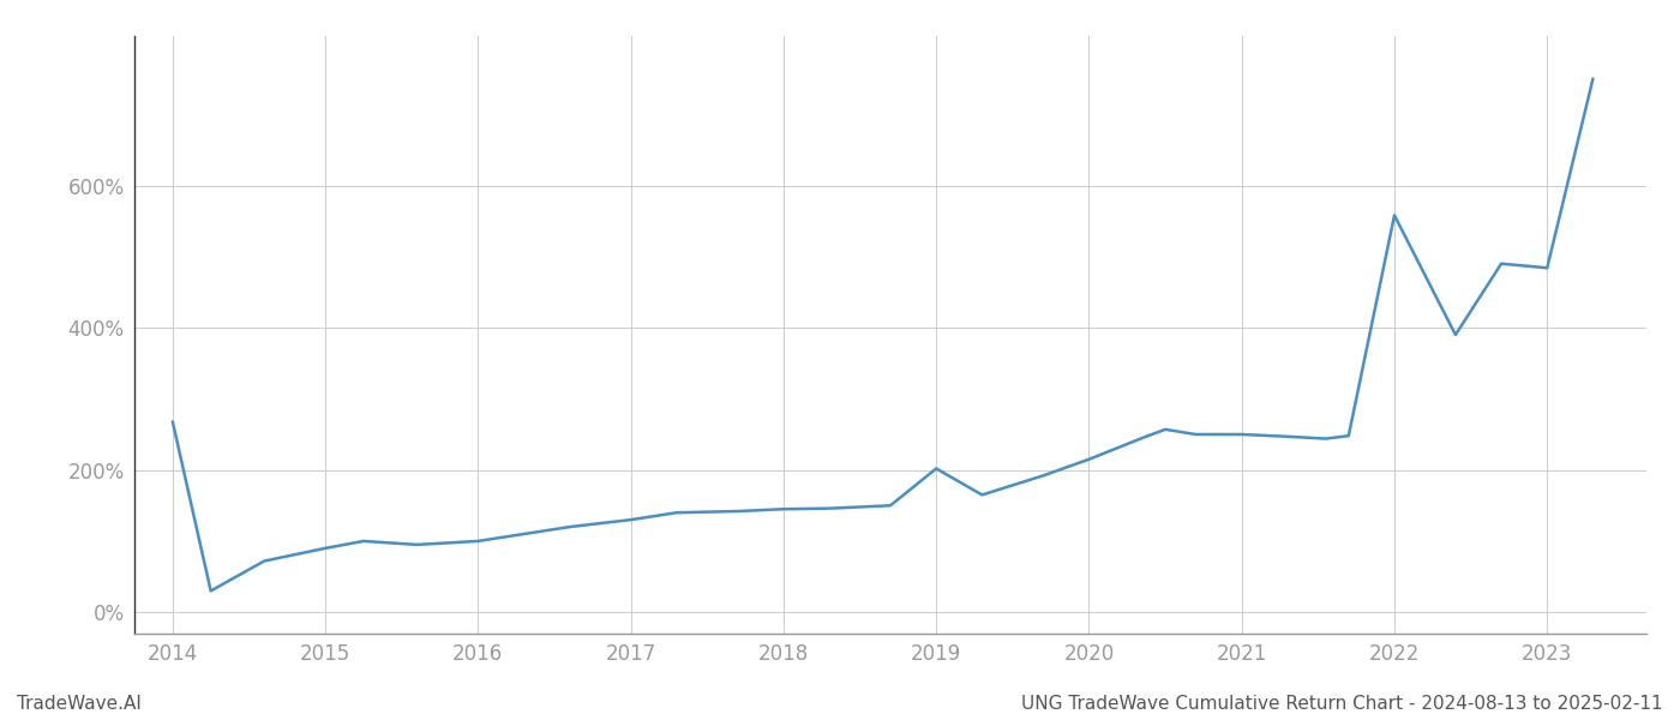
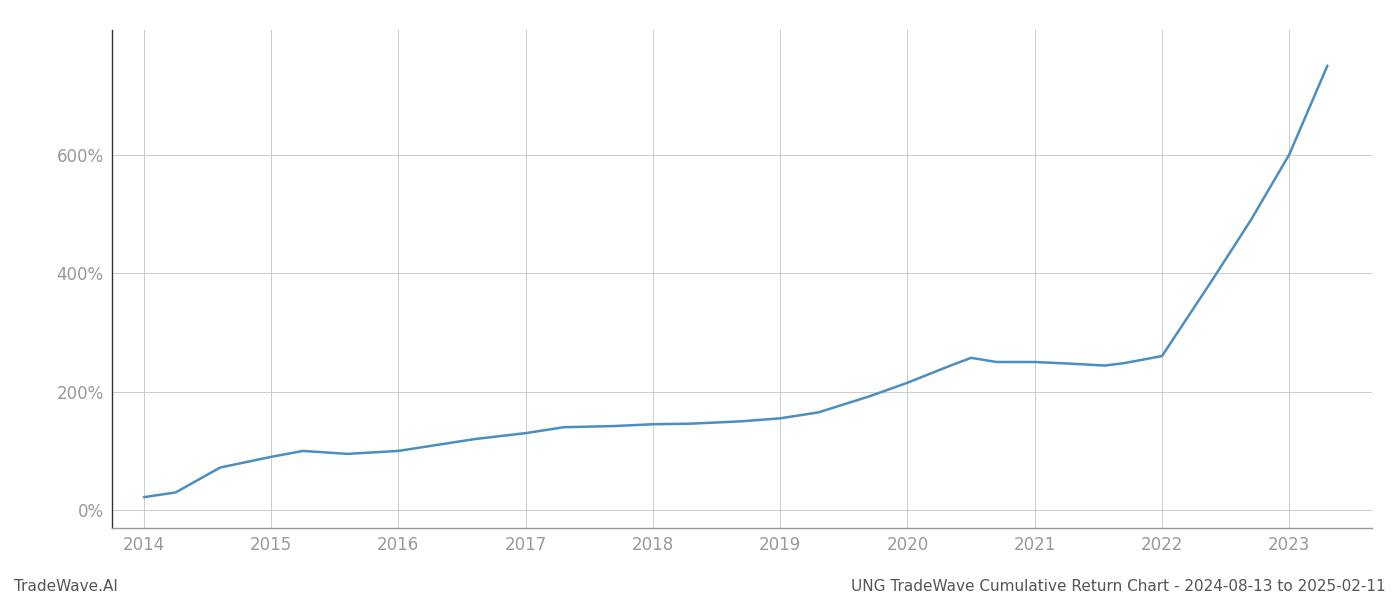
2014: 268% -> 22%
2019: 202% -> 155%
2022: 558% -> 260%
2023: 484% -> 600%
